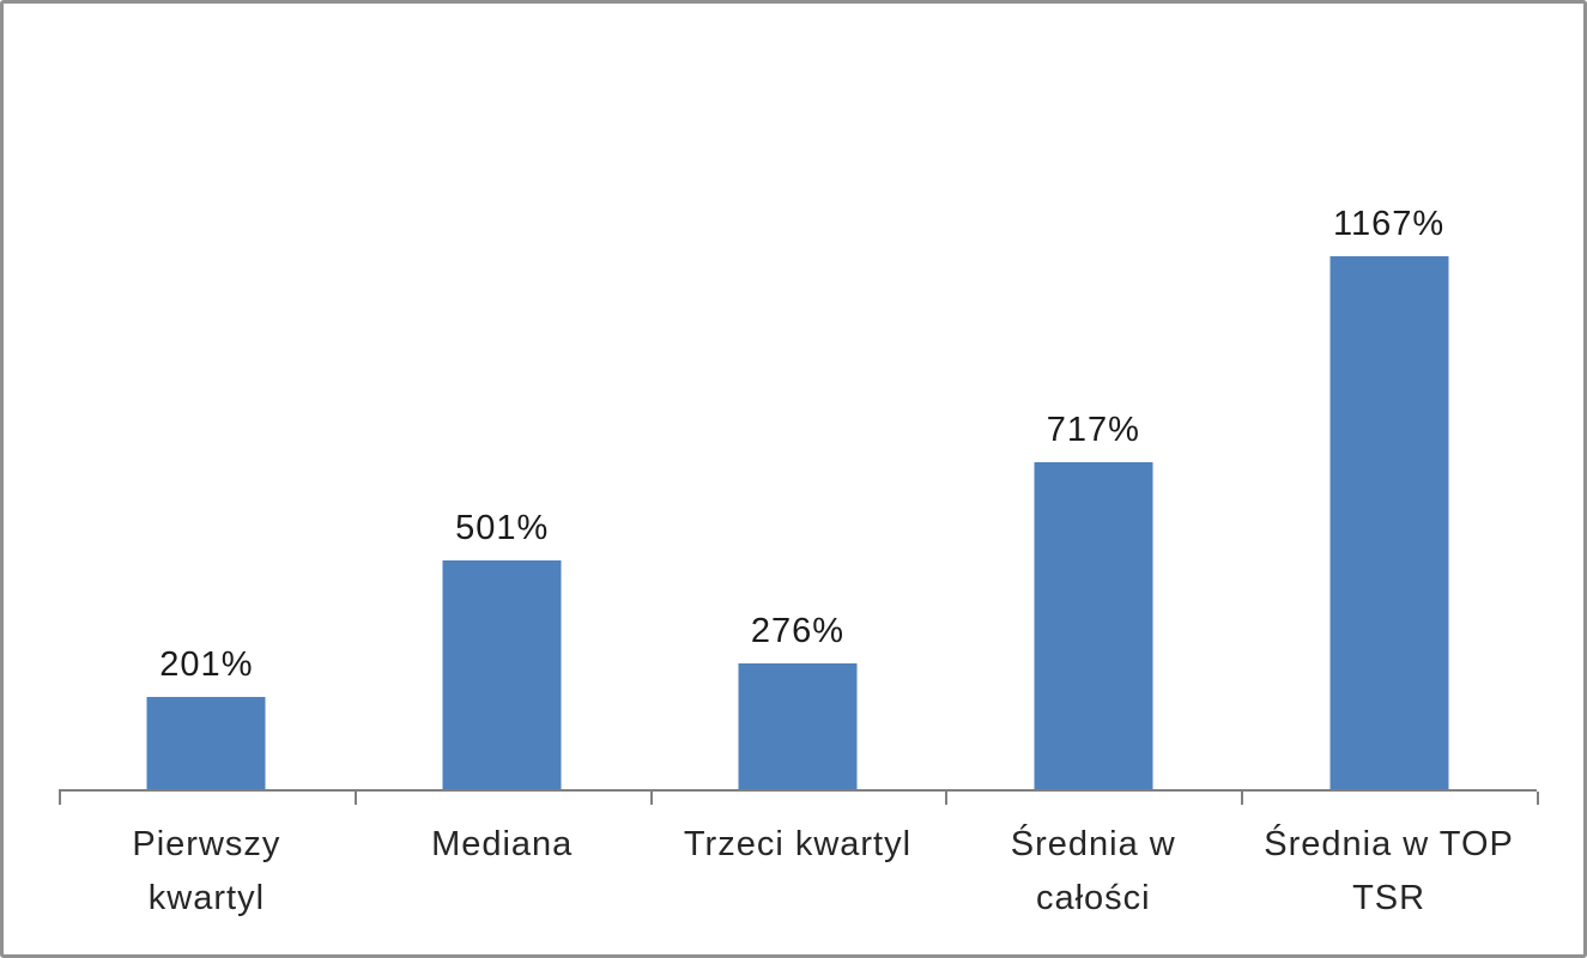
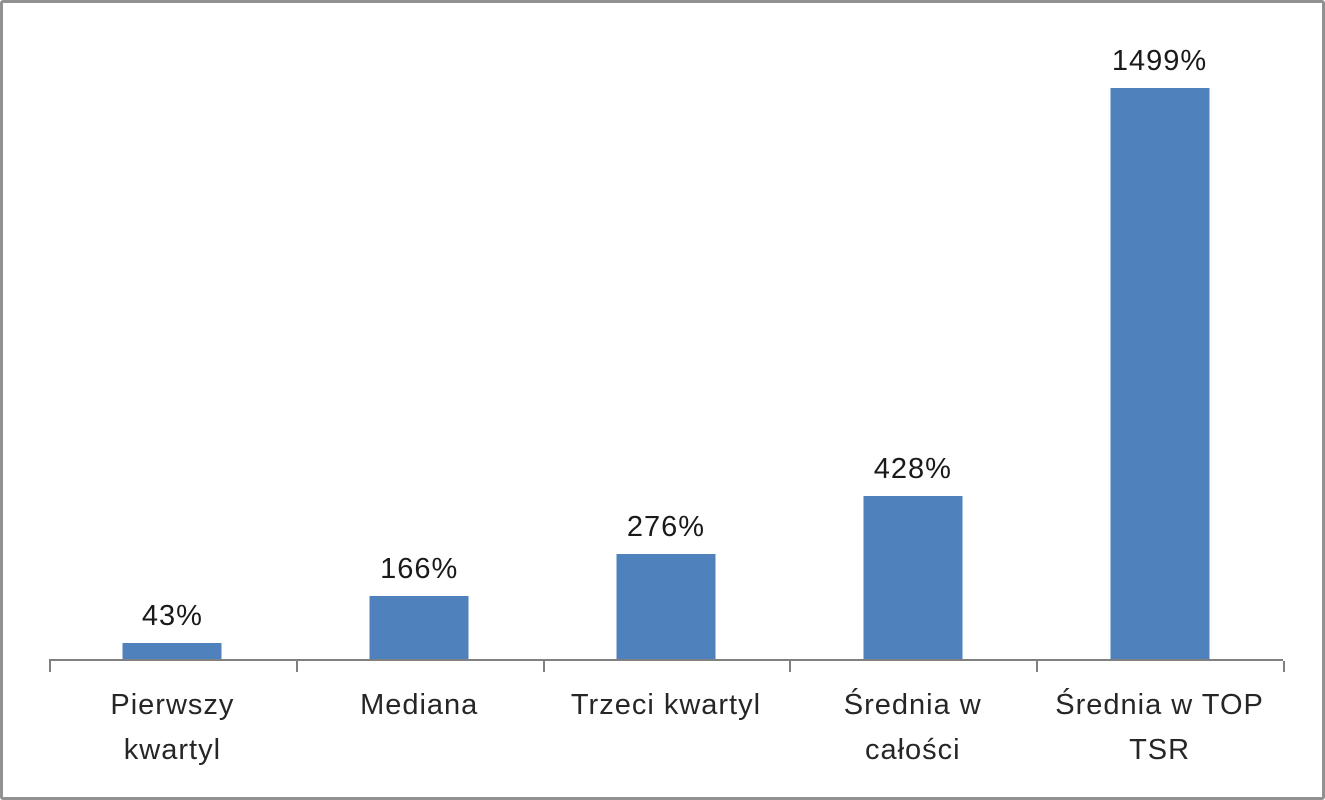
Pierwszy kwartyl: 201% -> 43%
Mediana: 501% -> 166%
Średnia w całości: 717% -> 428%
Średnia w TOP TSR: 1167% -> 1499%
